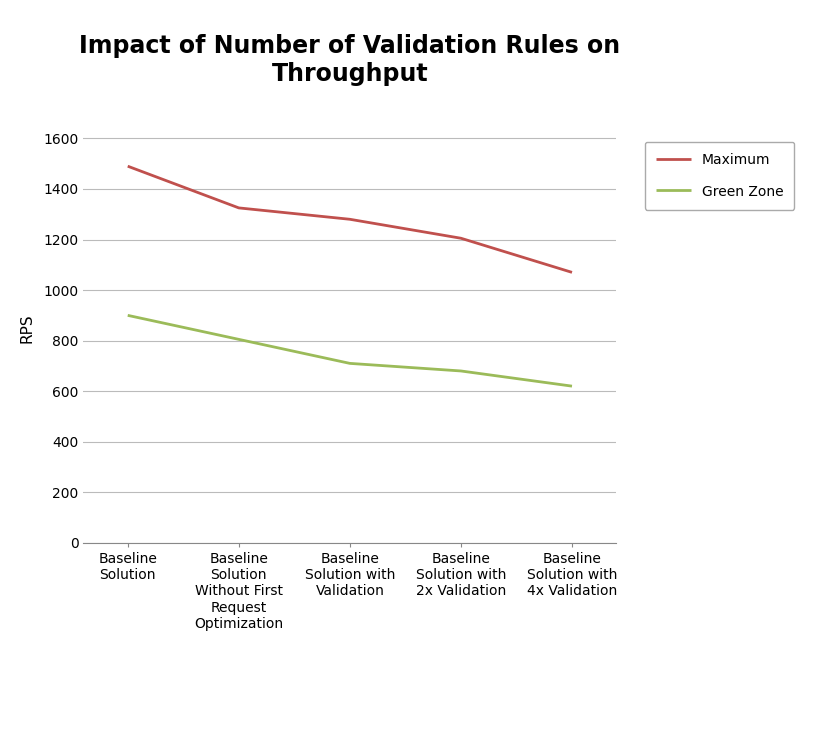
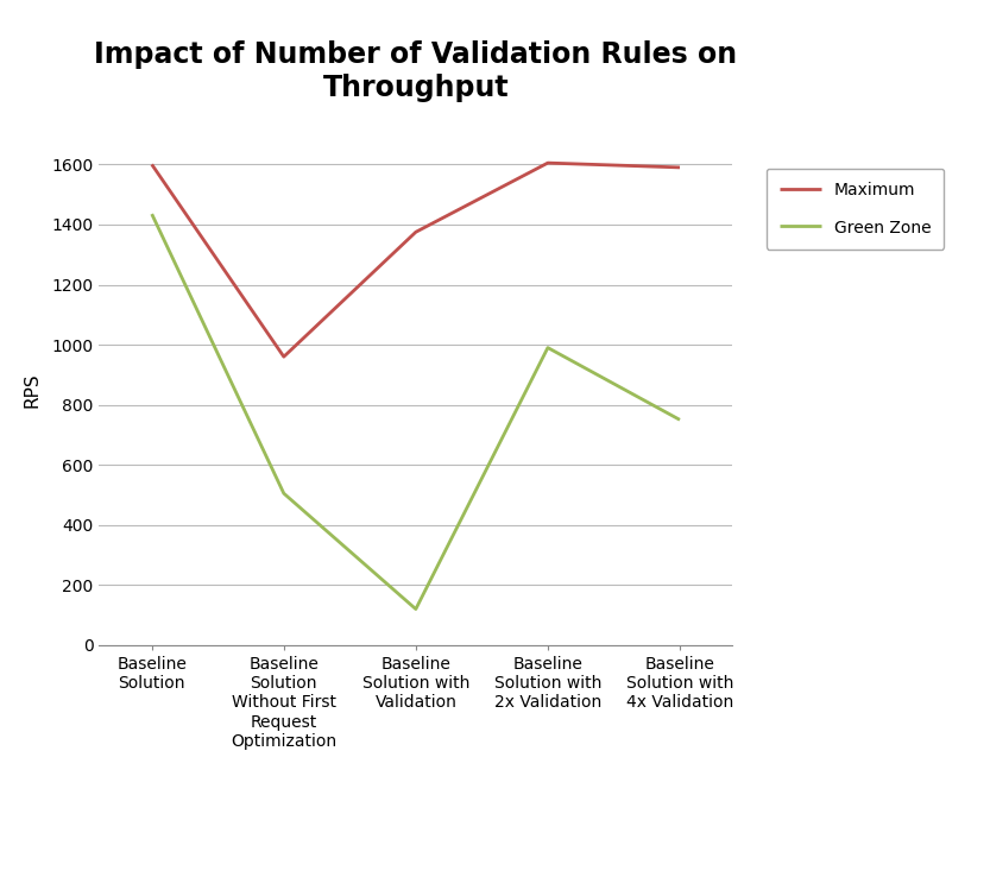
Maximum/Baseline Solution: 1490 -> 1600
Green Zone/Baseline Solution: 900 -> 1435
Maximum/Baseline Solution Without First Request Optimization: 1325 -> 960
Green Zone/Baseline Solution Without First Request Optimization: 805 -> 505
Maximum/Baseline Solution with Validation: 1280 -> 1375
Green Zone/Baseline Solution with Validation: 710 -> 120
Maximum/Baseline Solution with 2x Validation: 1205 -> 1605
Green Zone/Baseline Solution with 2x Validation: 680 -> 990
Maximum/Baseline Solution with 4x Validation: 1070 -> 1590
Green Zone/Baseline Solution with 4x Validation: 620 -> 750
